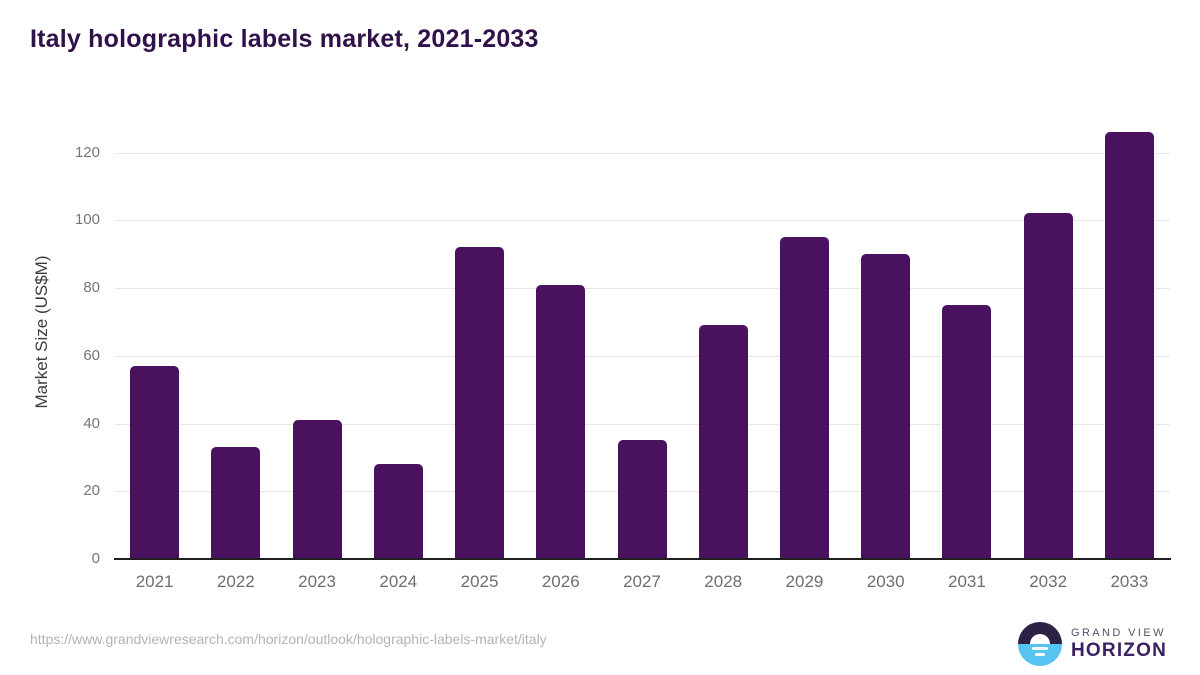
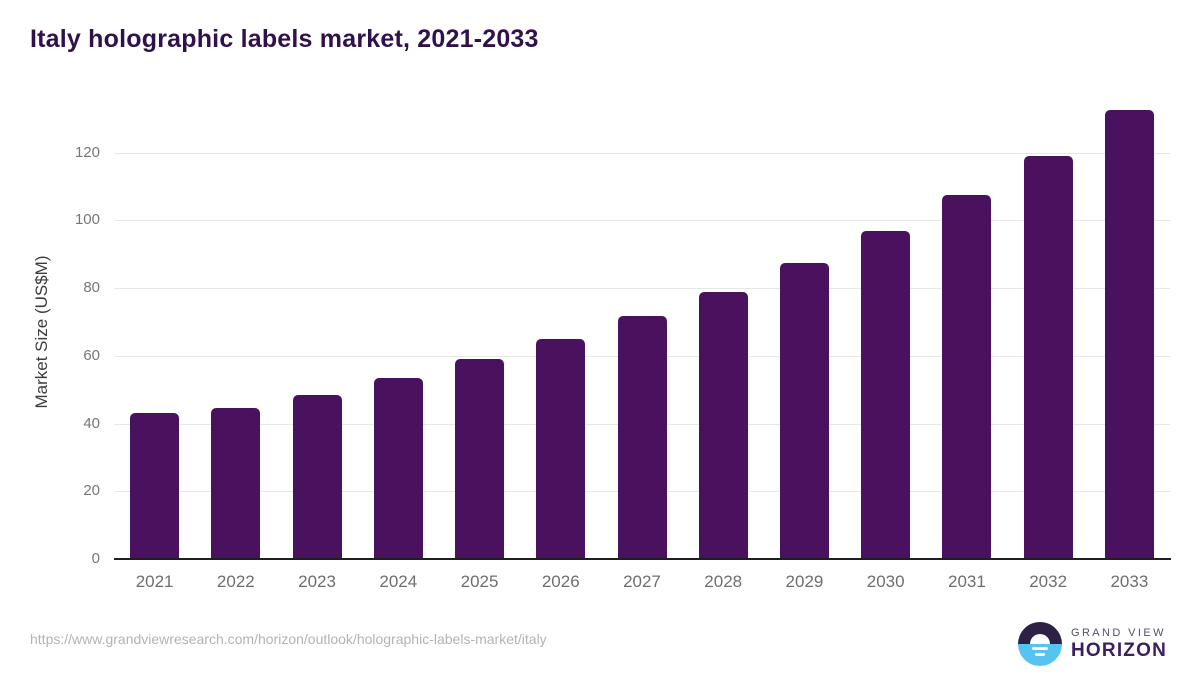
2021: 57 -> 43
2022: 33 -> 45
2023: 41 -> 48
2024: 28 -> 54
2025: 92 -> 59
2026: 81 -> 65
2027: 35 -> 72
2028: 69 -> 79
2029: 95 -> 87
2030: 90 -> 97
2031: 75 -> 108
2032: 102 -> 119
2033: 126 -> 132
